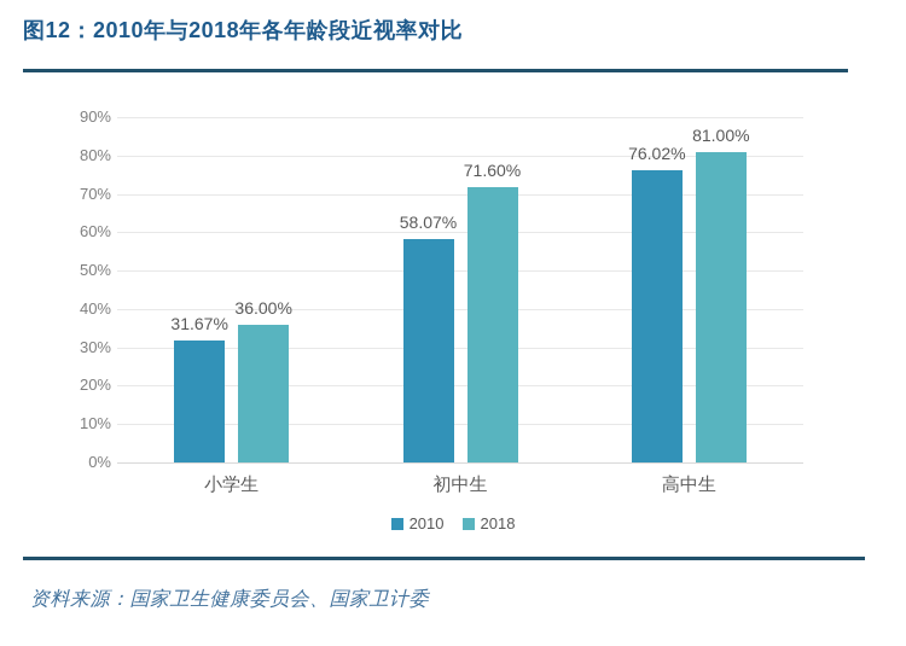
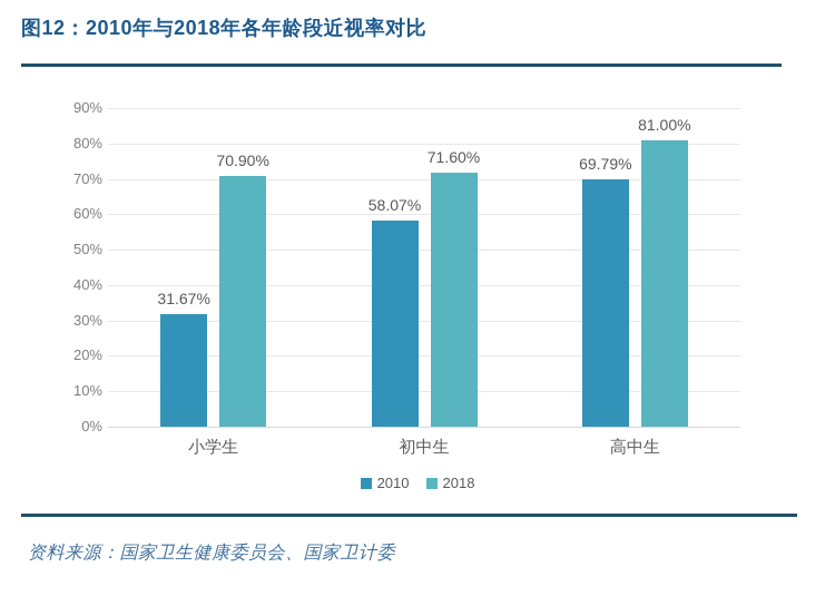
2018/小学生: 36.00% -> 70.90%
2010/高中生: 76.02% -> 69.79%
